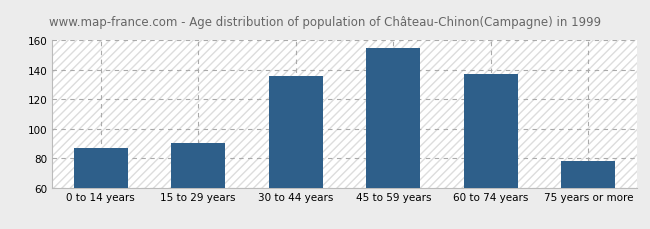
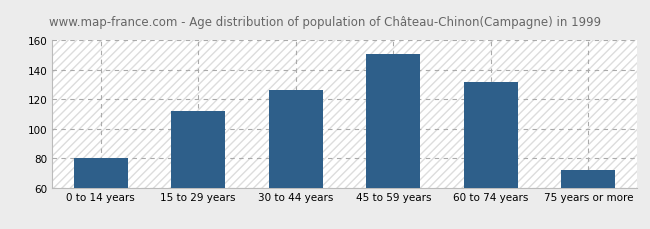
0 to 14 years: 87 -> 80
15 to 29 years: 90 -> 112
30 to 44 years: 136 -> 126
45 to 59 years: 155 -> 151
60 to 74 years: 137 -> 132
75 years or more: 78 -> 72
